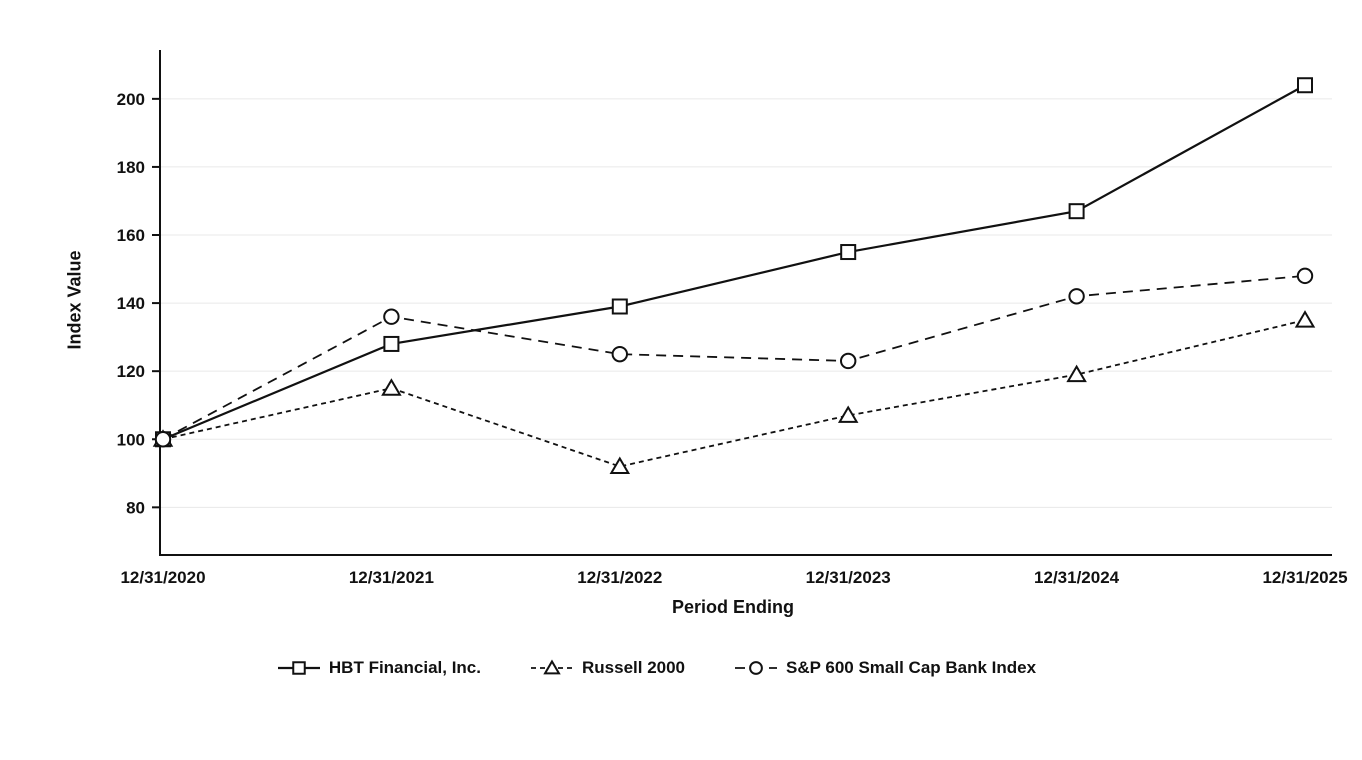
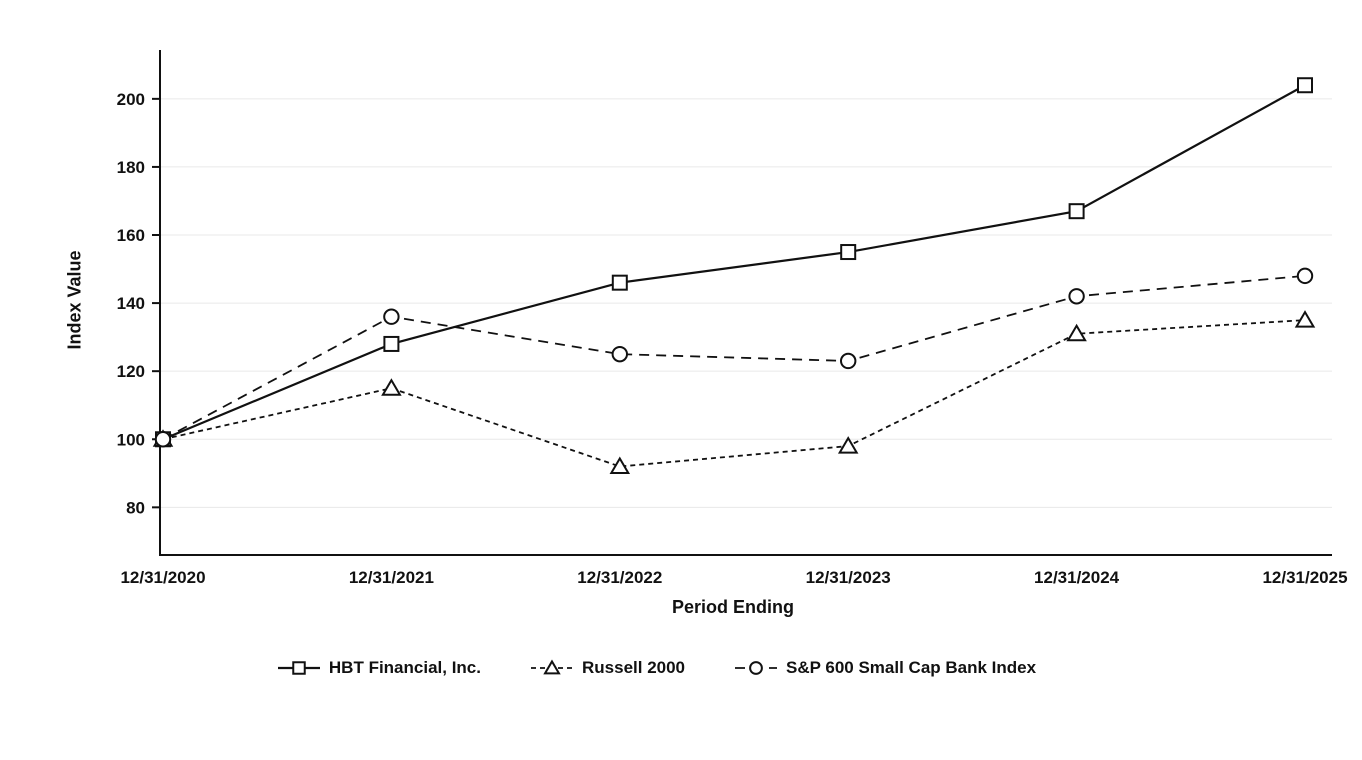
HBT Financial, Inc./12/31/2022: 139 -> 146
Russell 2000/12/31/2023: 107 -> 98
Russell 2000/12/31/2024: 119 -> 131
